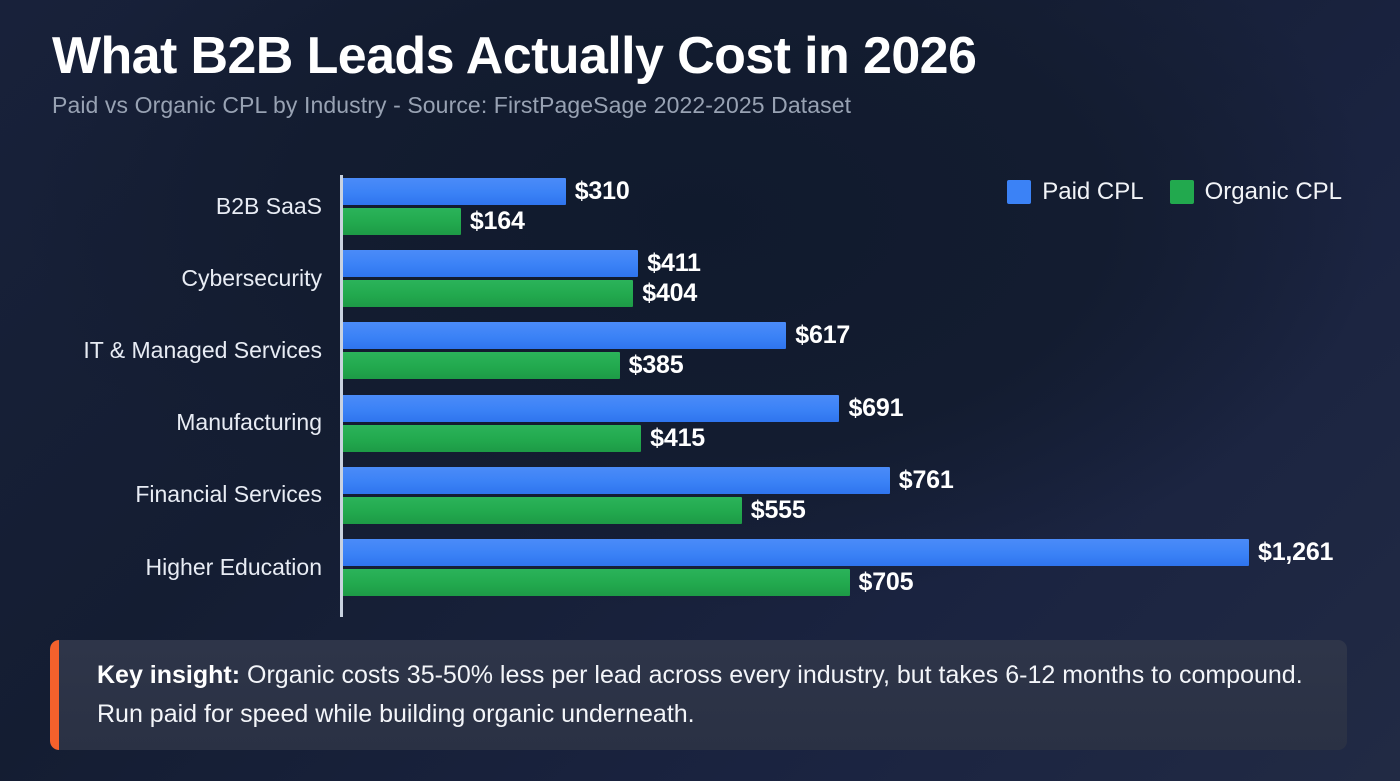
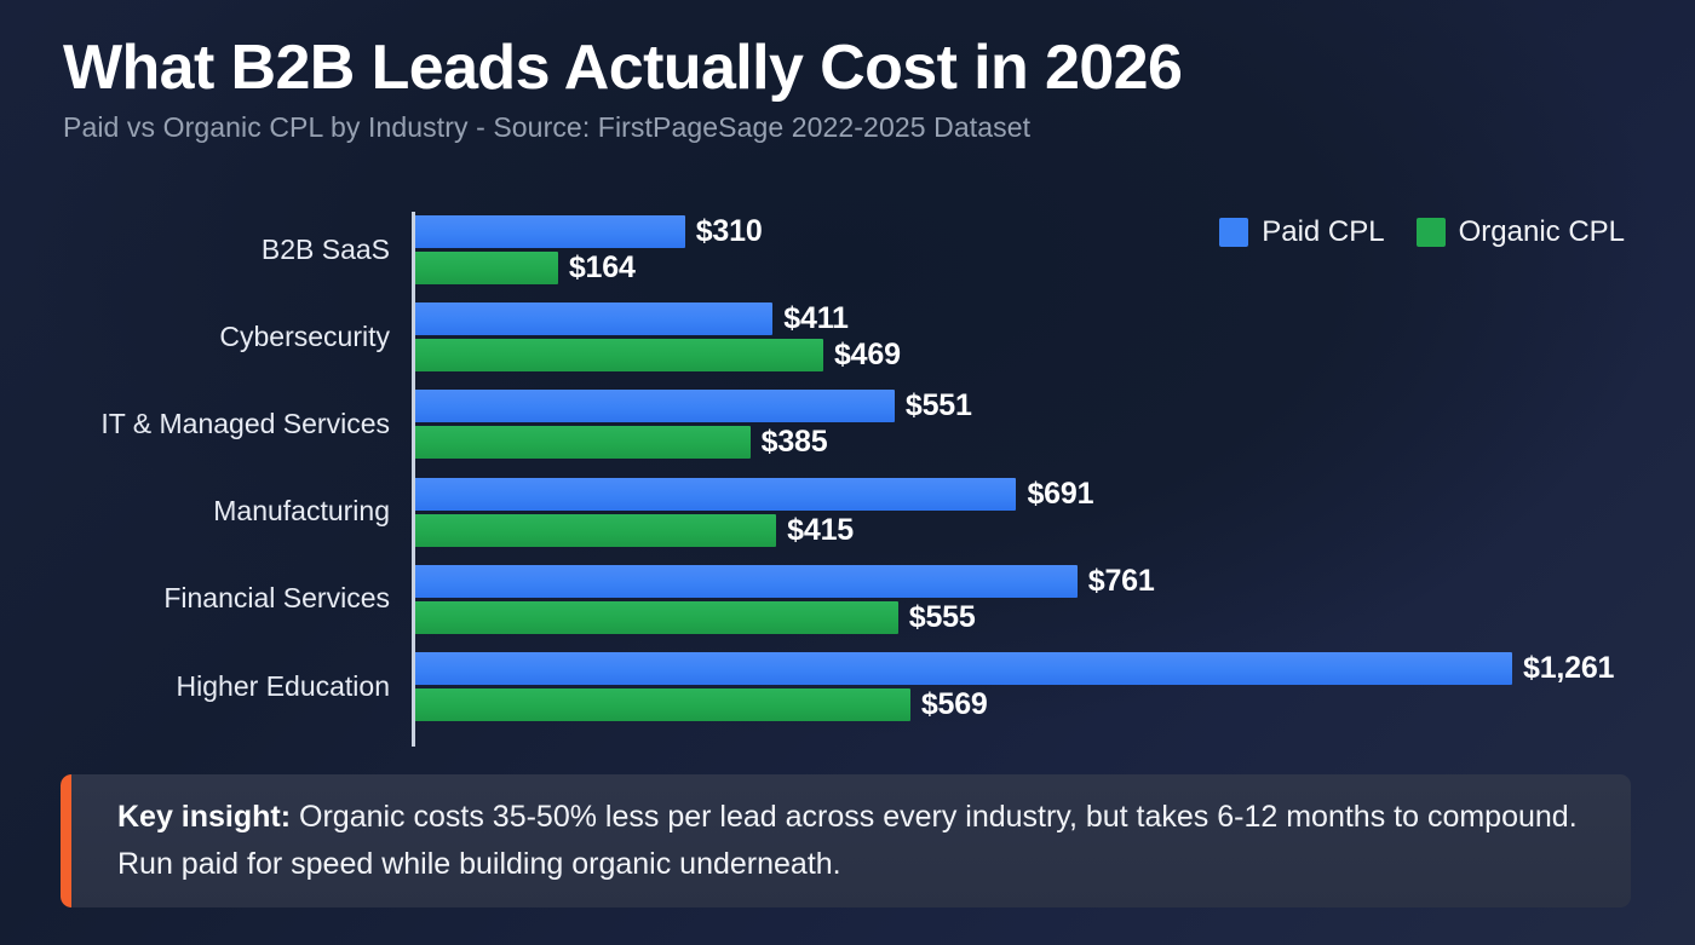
Organic CPL/Cybersecurity: $404 -> $469
Paid CPL/IT & Managed Services: $617 -> $551
Organic CPL/Higher Education: $705 -> $569
